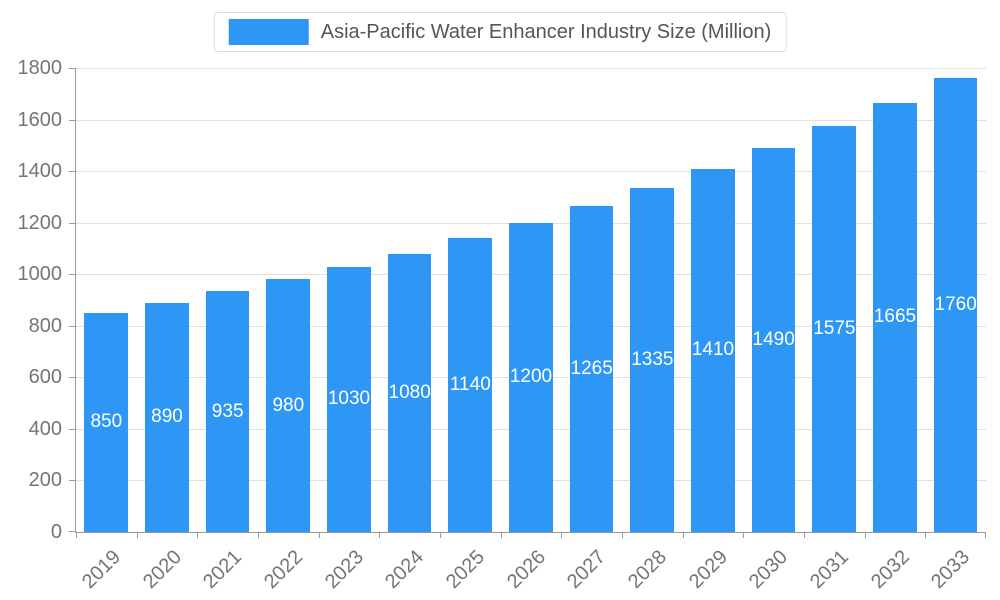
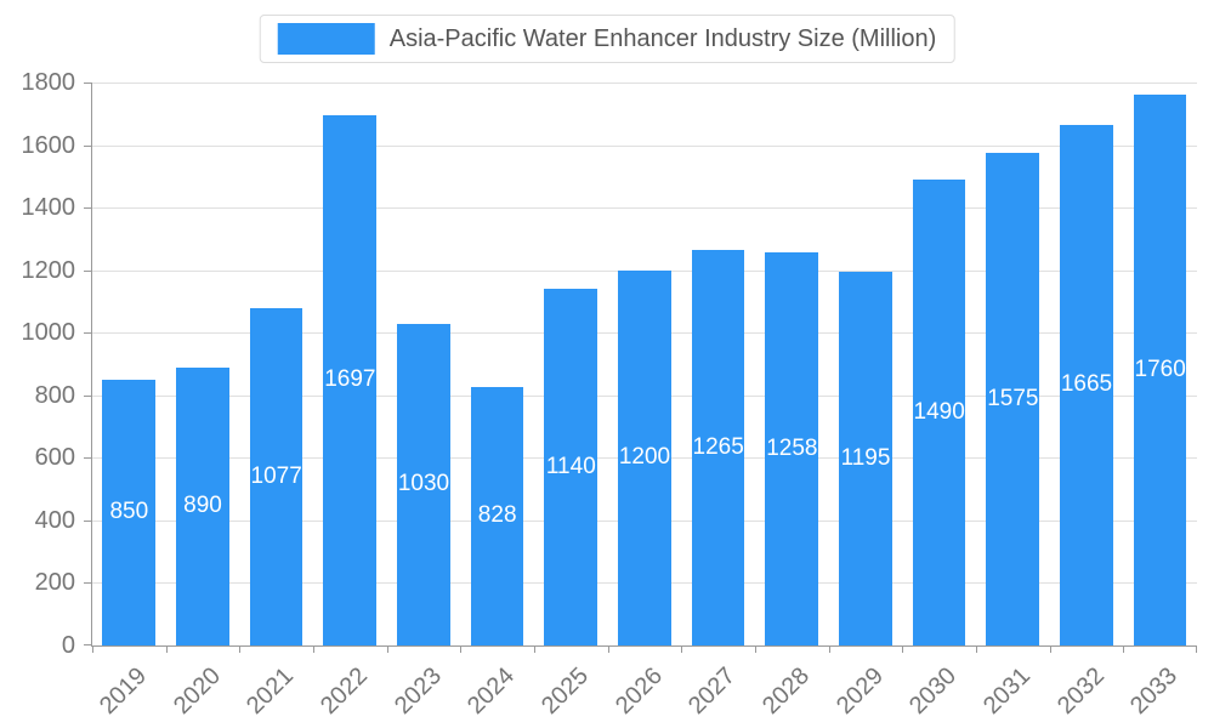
2021: 935 -> 1077
2022: 980 -> 1697
2024: 1080 -> 828
2028: 1335 -> 1258
2029: 1410 -> 1195
